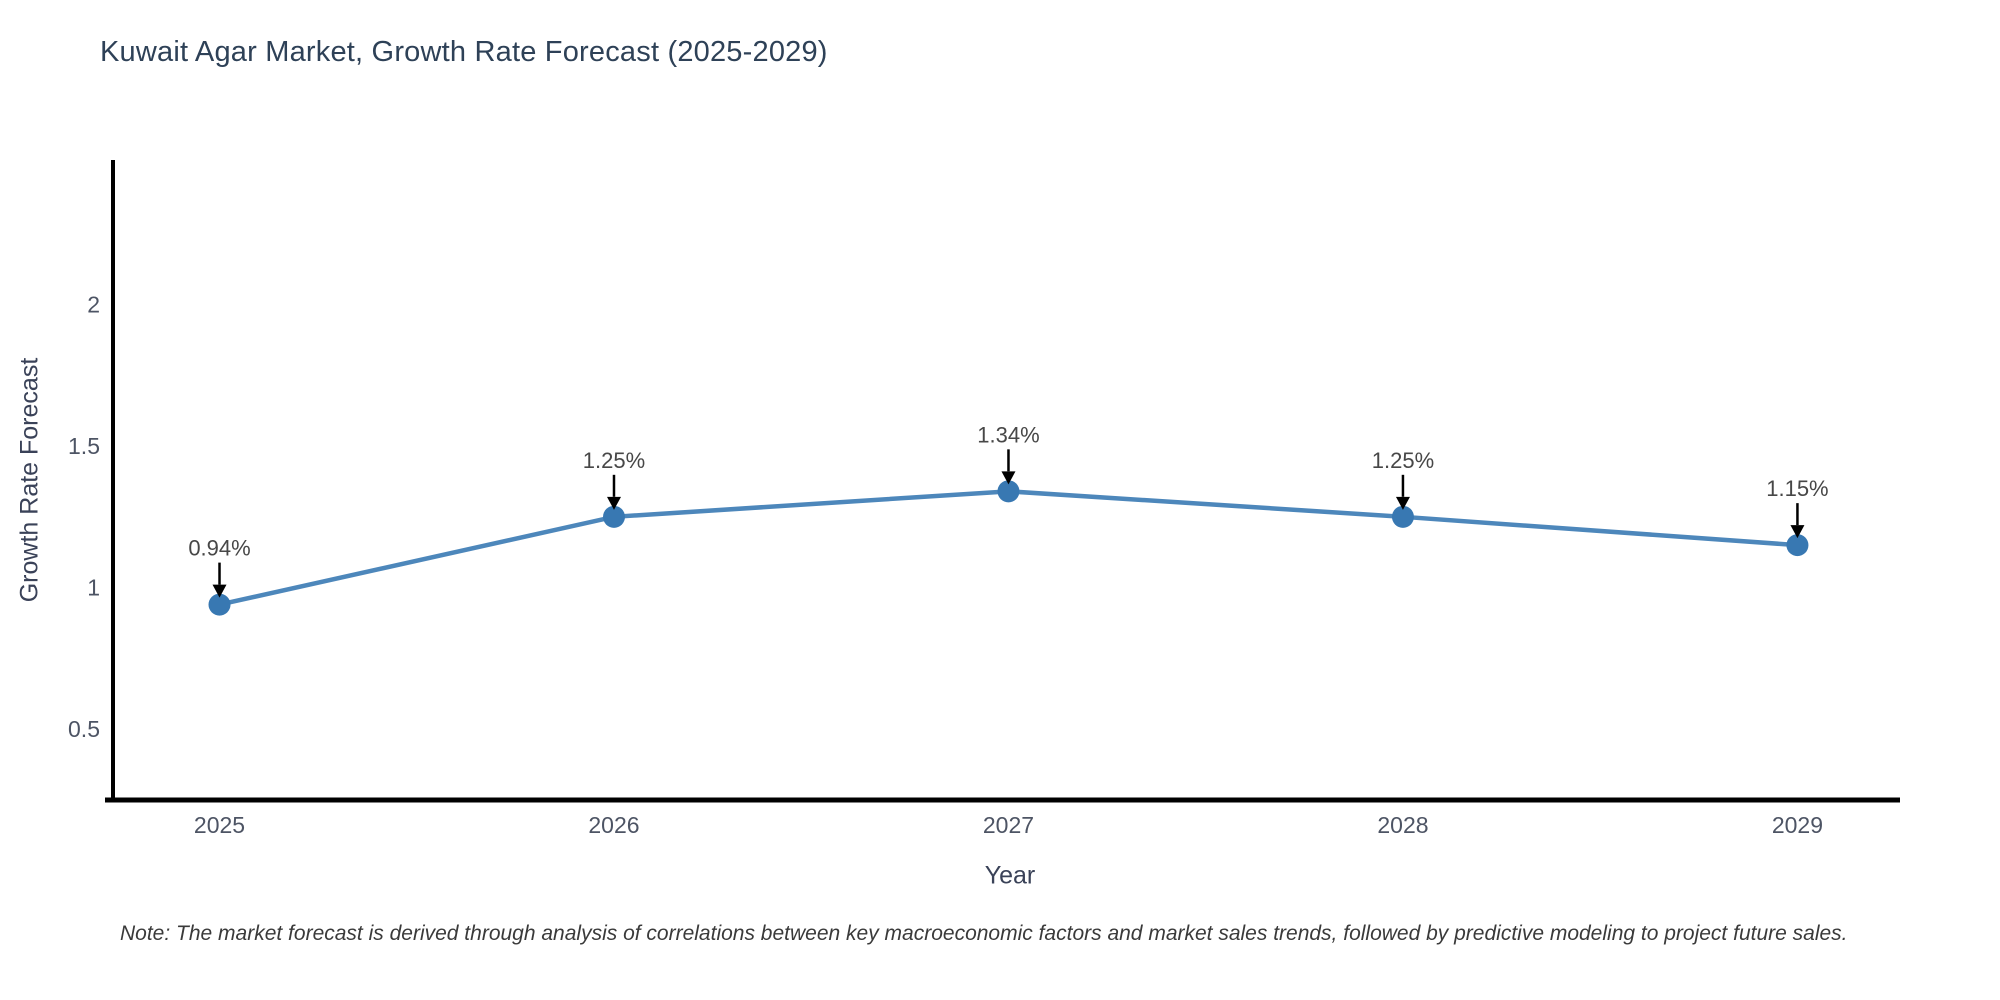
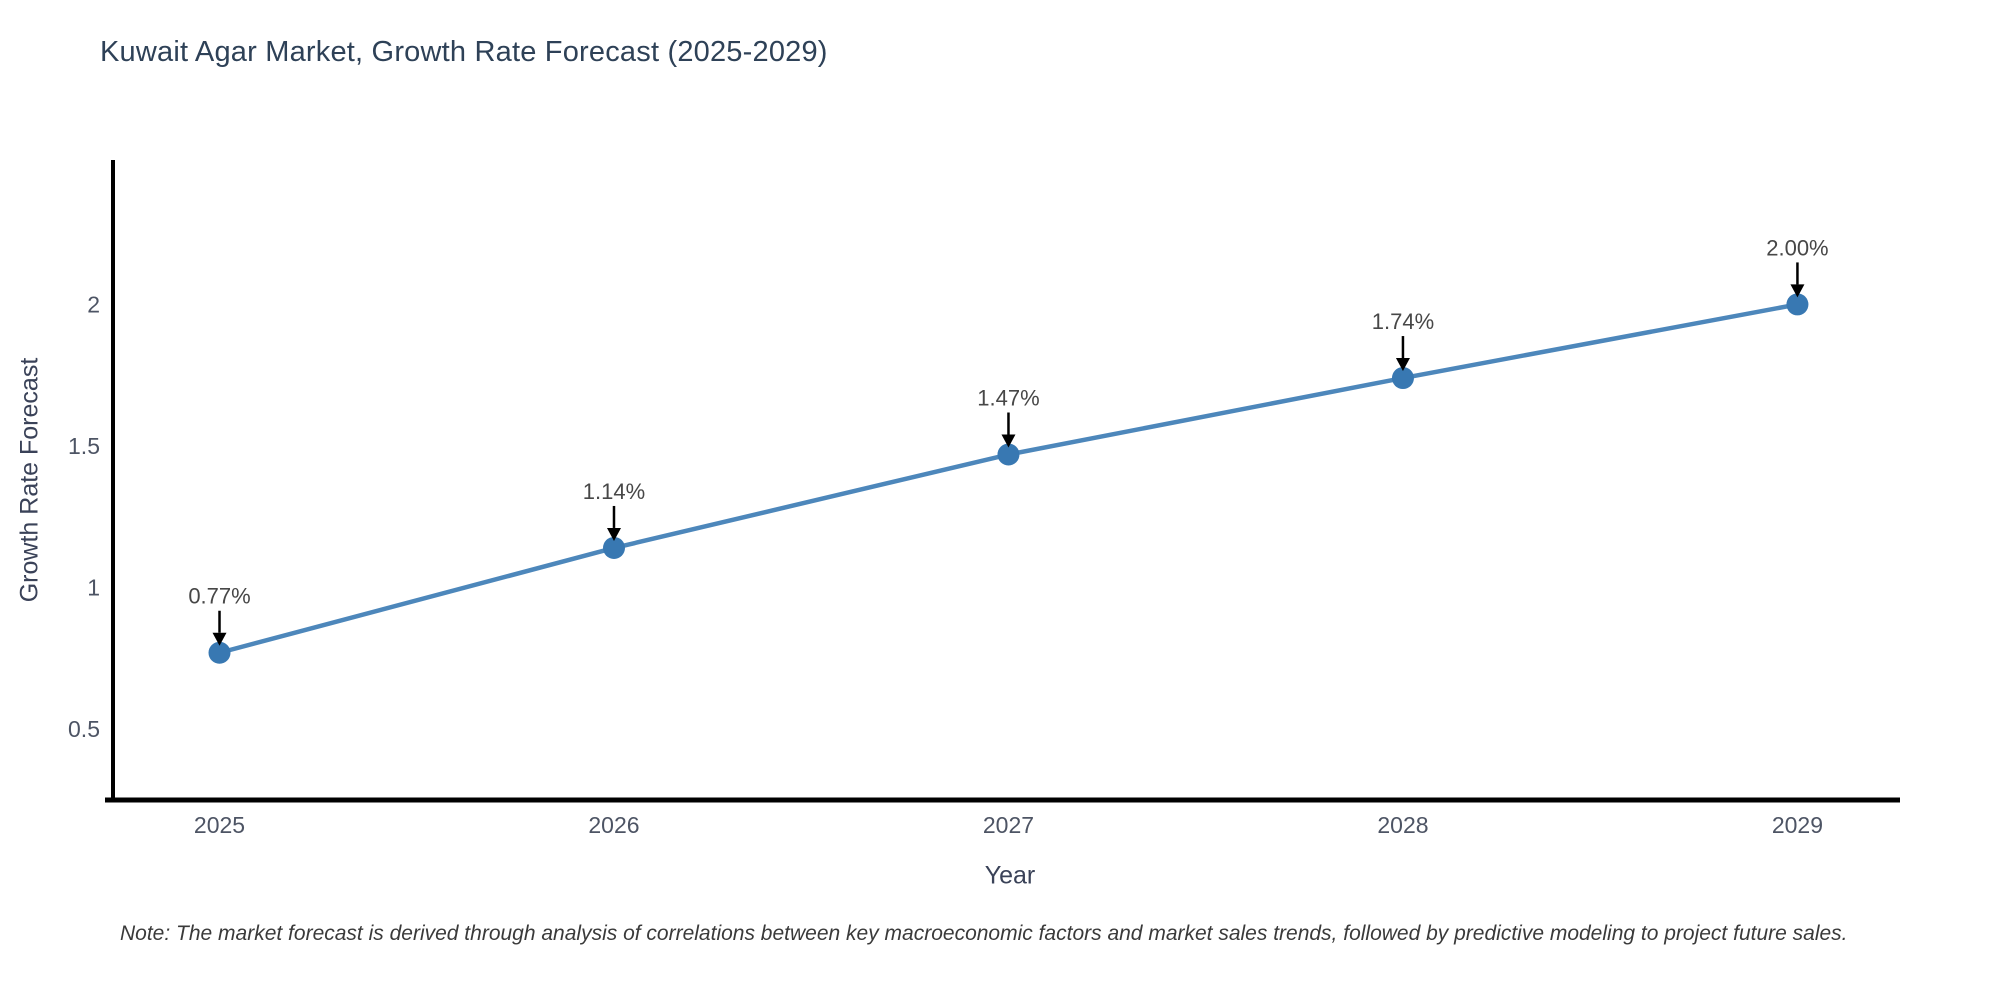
2025: 0.94% -> 0.77%
2026: 1.25% -> 1.14%
2027: 1.34% -> 1.47%
2028: 1.25% -> 1.74%
2029: 1.15% -> 2.00%
